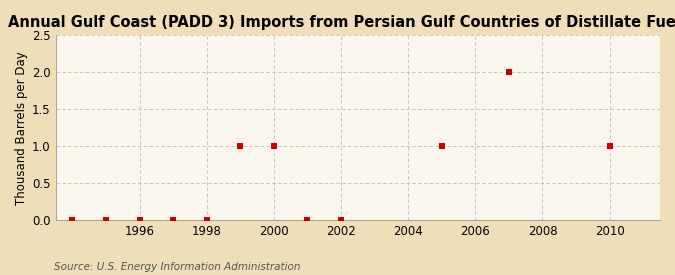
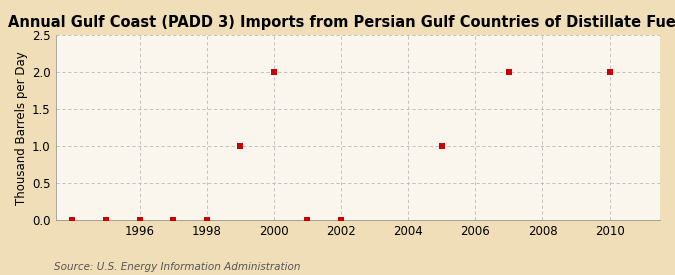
2000: 1 -> 2
2010: 1 -> 2
